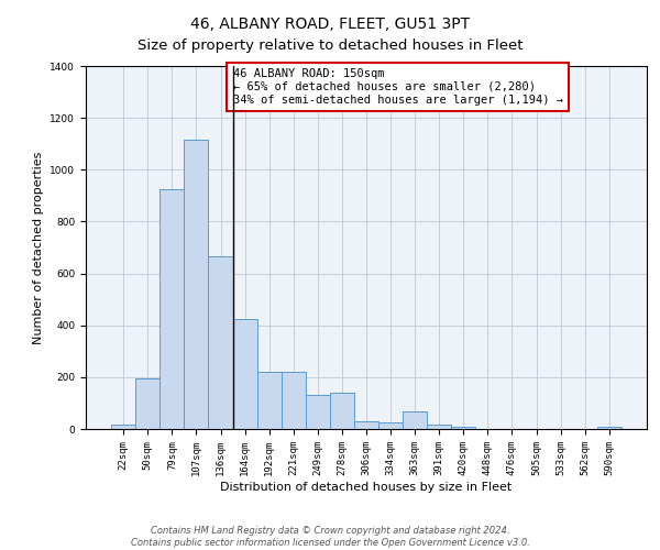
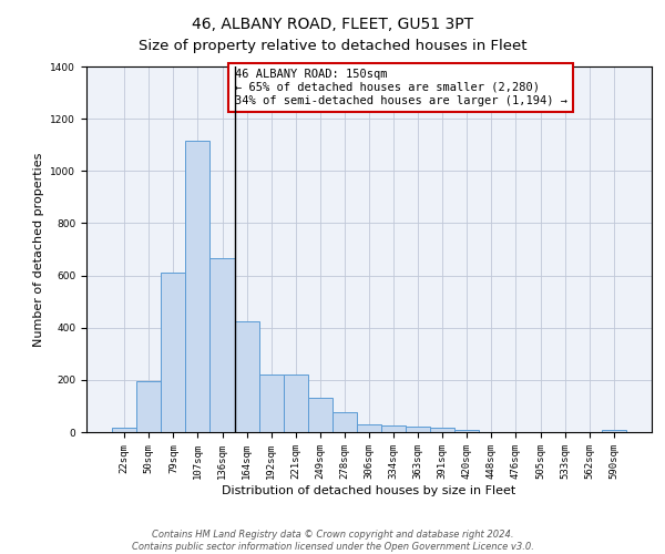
79sqm: 925 -> 610
278sqm: 140 -> 75
363sqm: 70 -> 20
